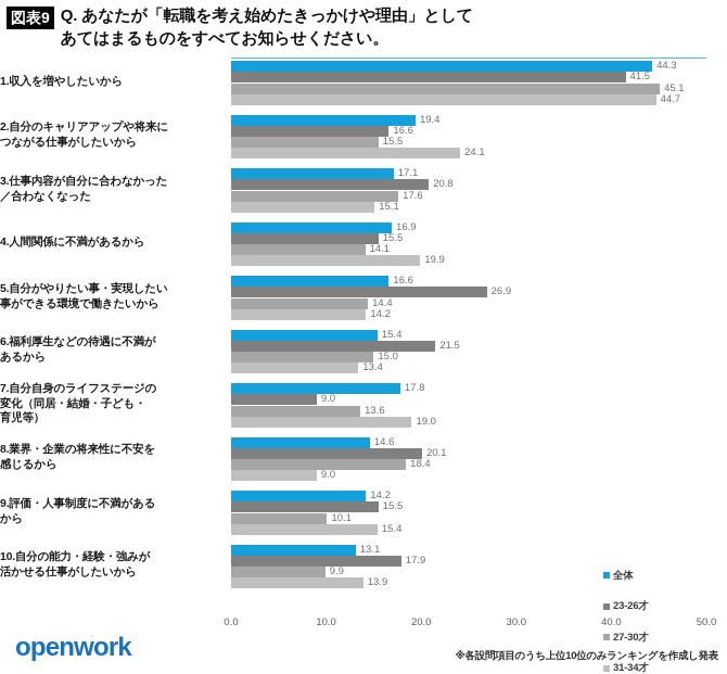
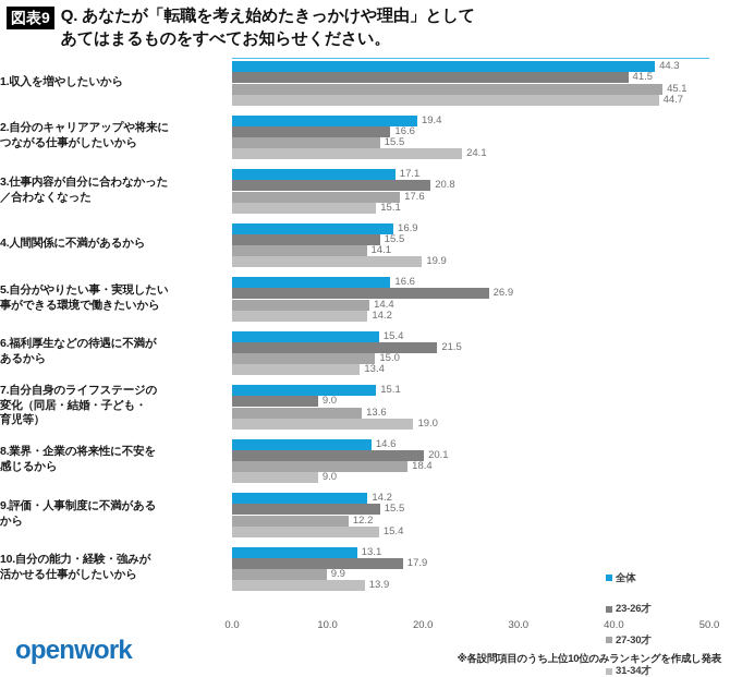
全体/7.自分自身のライフステージの 変化（同居・結婚・子ども・ 育児等）: 17.8 -> 15.1
27-30才/9.評価・人事制度に不満がある から: 10.1 -> 12.2
